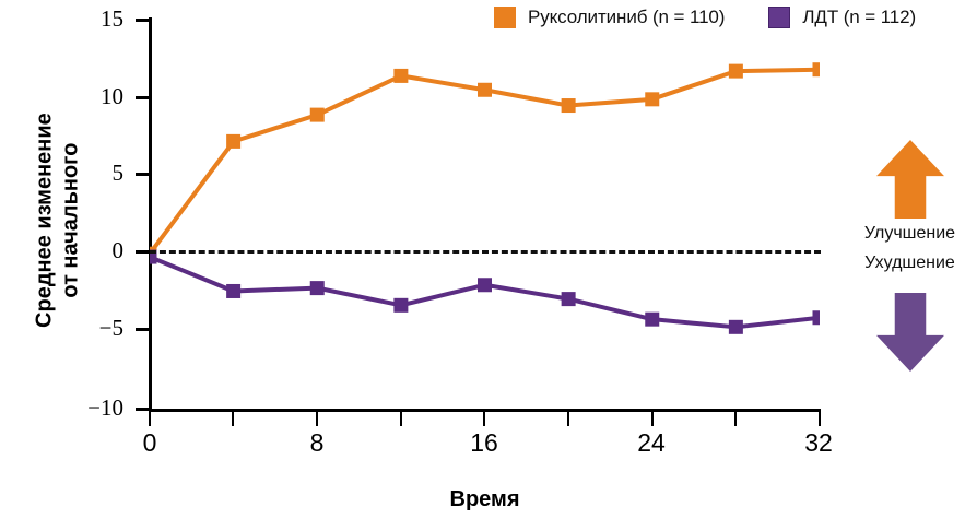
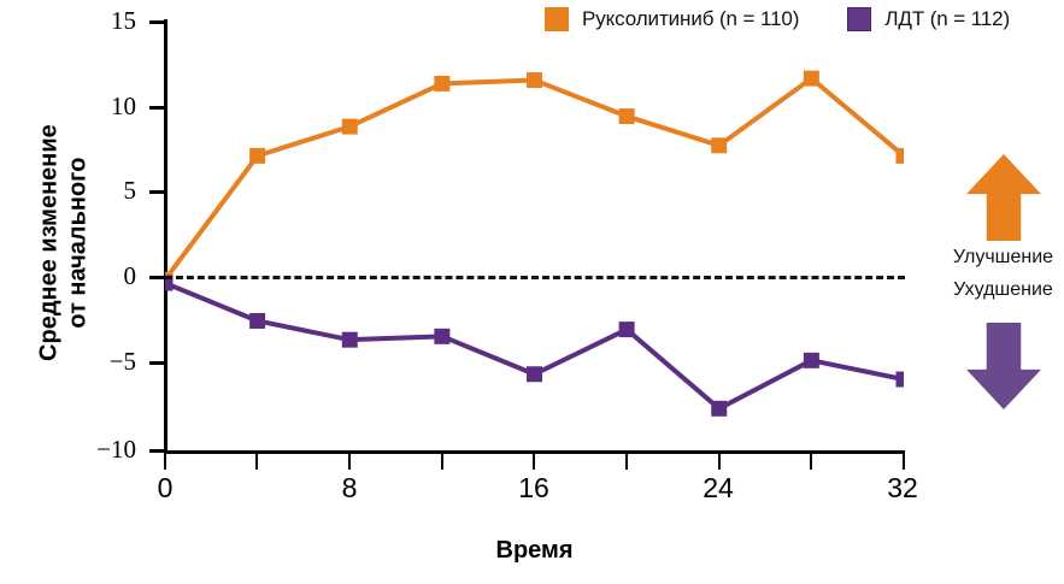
ЛДТ (n = 112)/8: -2.2 -> -3.5
Руксолитиниб (n = 110)/16: 10.5 -> 11.6
ЛДТ (n = 112)/16: -2.0 -> -5.5
Руксолитиниб (n = 110)/24: 9.9 -> 7.8
ЛДТ (n = 112)/24: -4.2 -> -7.5
Руксолитиниб (n = 110)/32: 11.8 -> 7.2
ЛДТ (n = 112)/32: -4.1 -> -5.8
